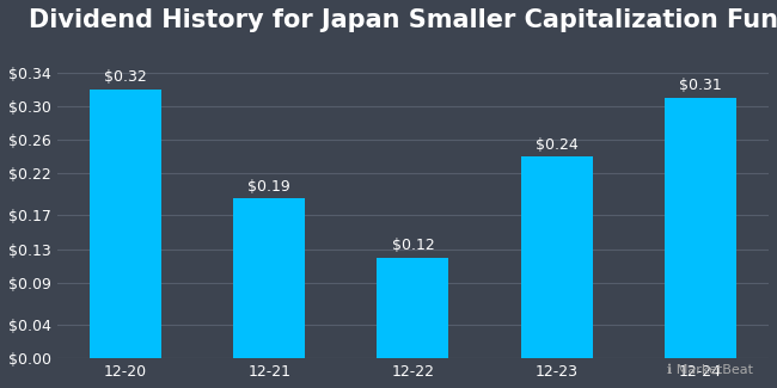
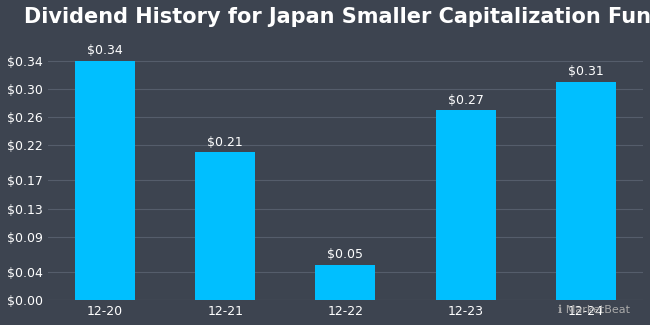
12-20: $0.32 -> $0.34
12-21: $0.19 -> $0.21
12-22: $0.12 -> $0.05
12-23: $0.24 -> $0.27
